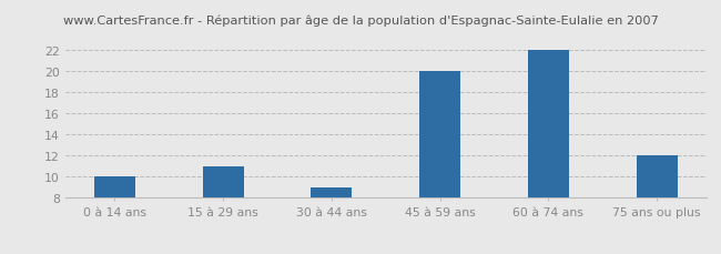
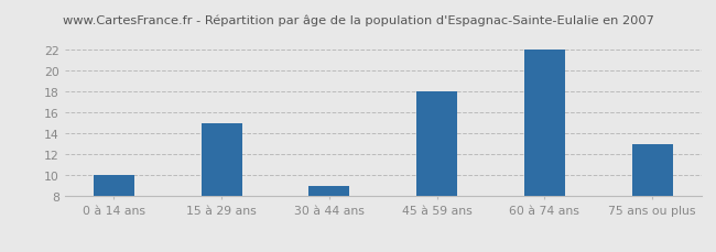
15 à 29 ans: 11 -> 15
45 à 59 ans: 20 -> 18
75 ans ou plus: 12 -> 13
